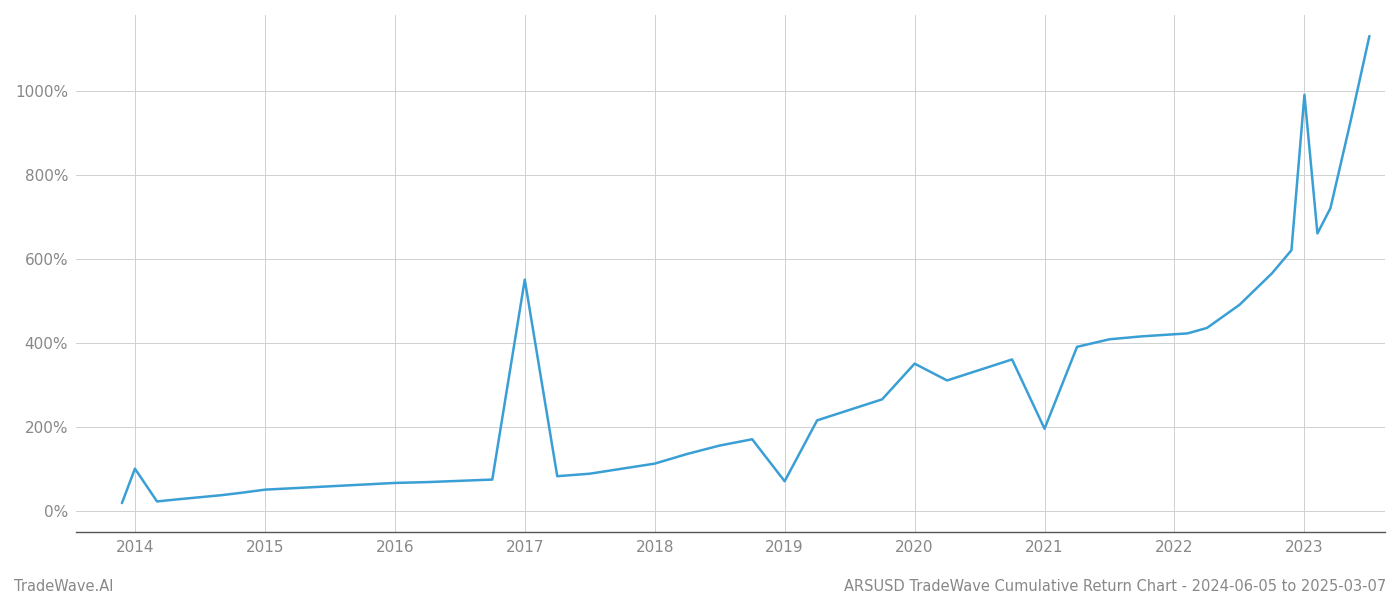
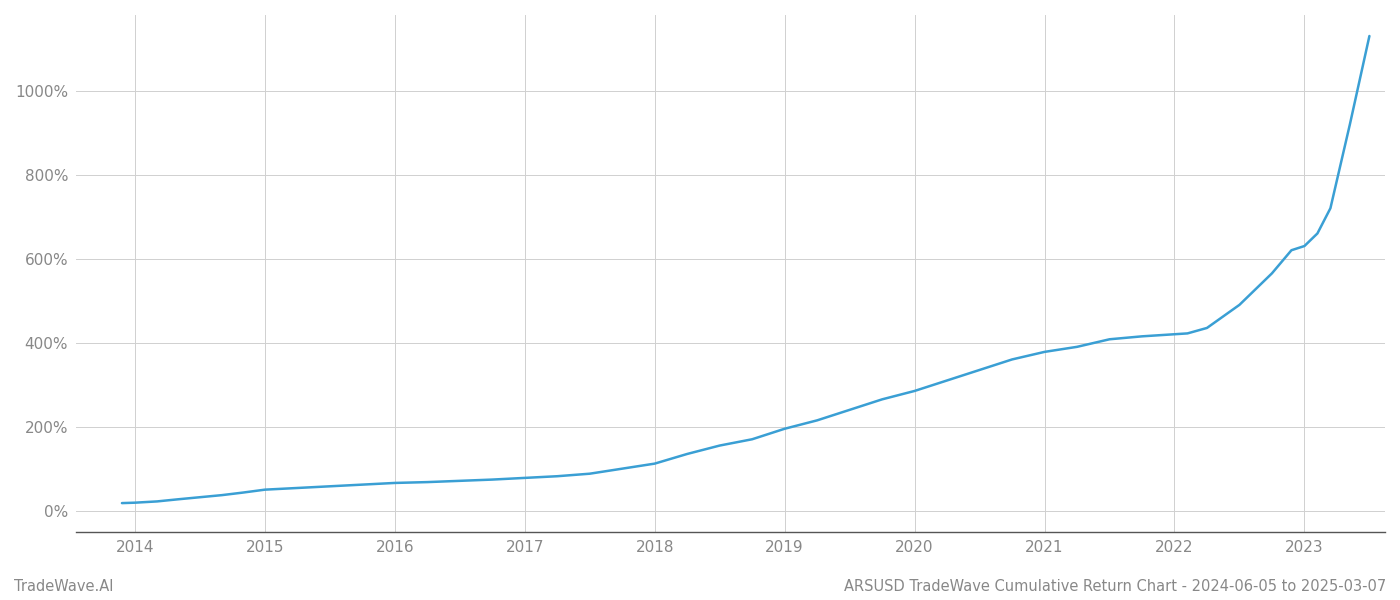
2014: 100% -> 19%
2017: 550% -> 78%
2019: 70% -> 195%
2020: 350% -> 285%
2021: 195% -> 378%
2023: 990% -> 630%
